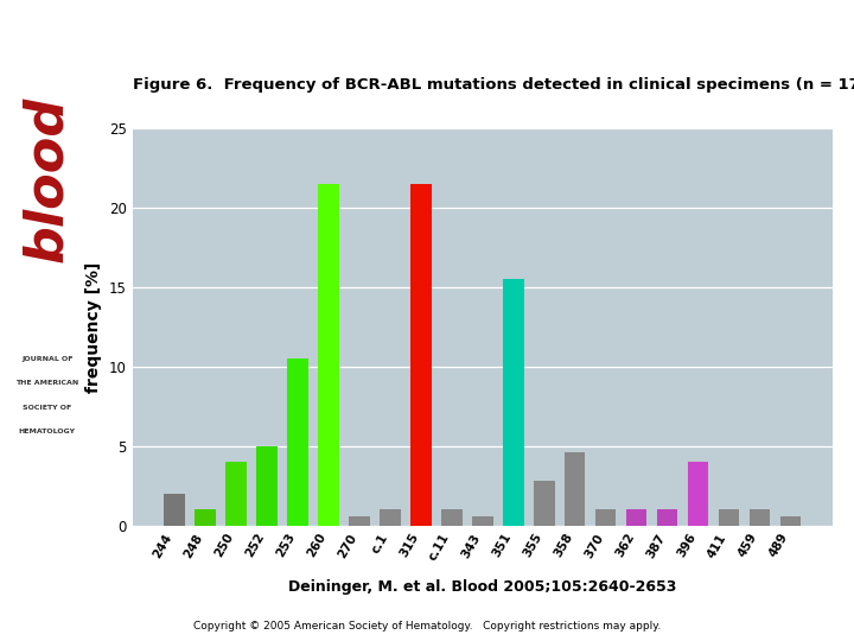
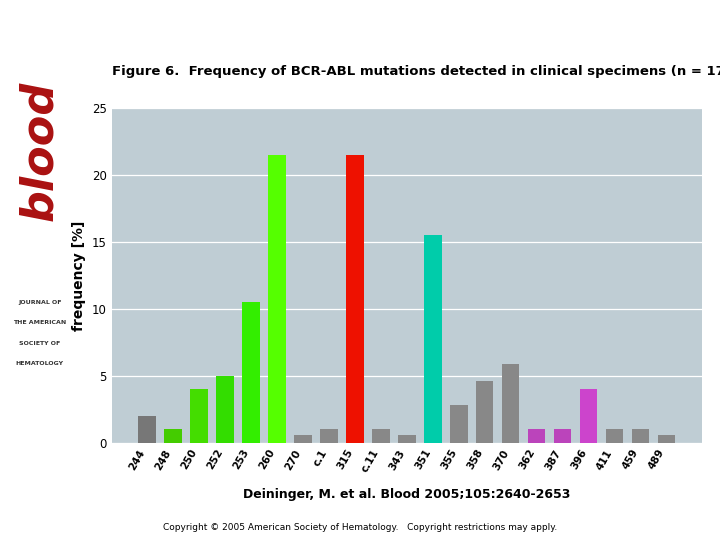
370: 1.0 -> 5.9
